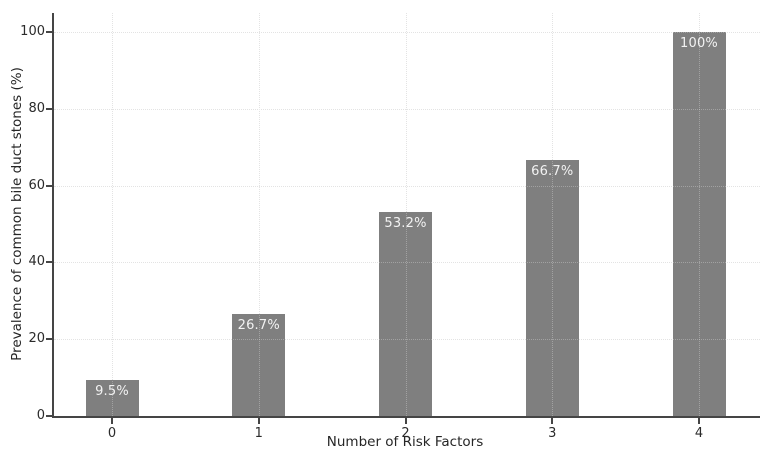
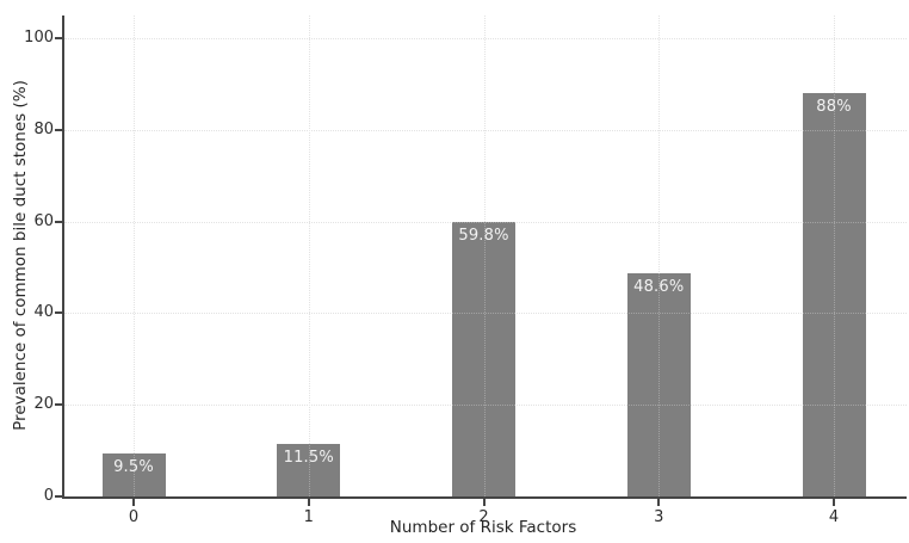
1: 26.7% -> 11.5%
2: 53.2% -> 59.8%
3: 66.7% -> 48.6%
4: 100% -> 88%
